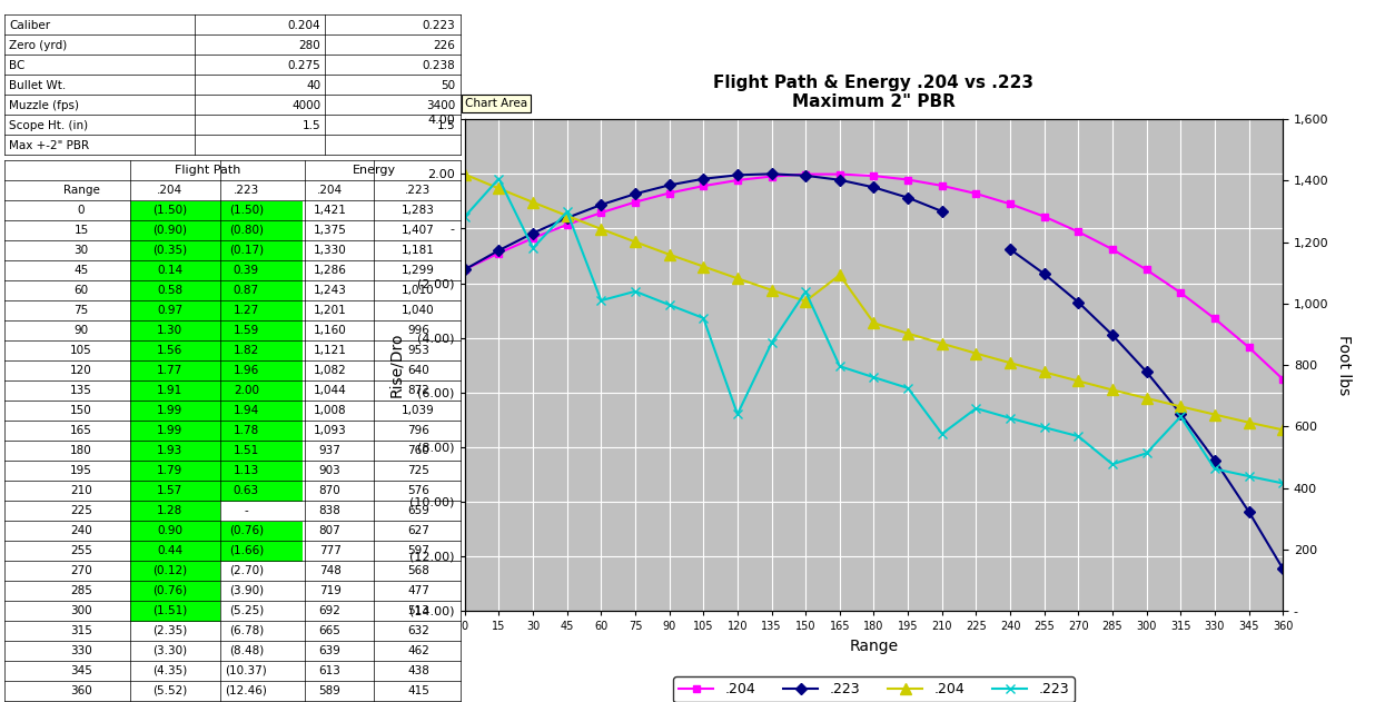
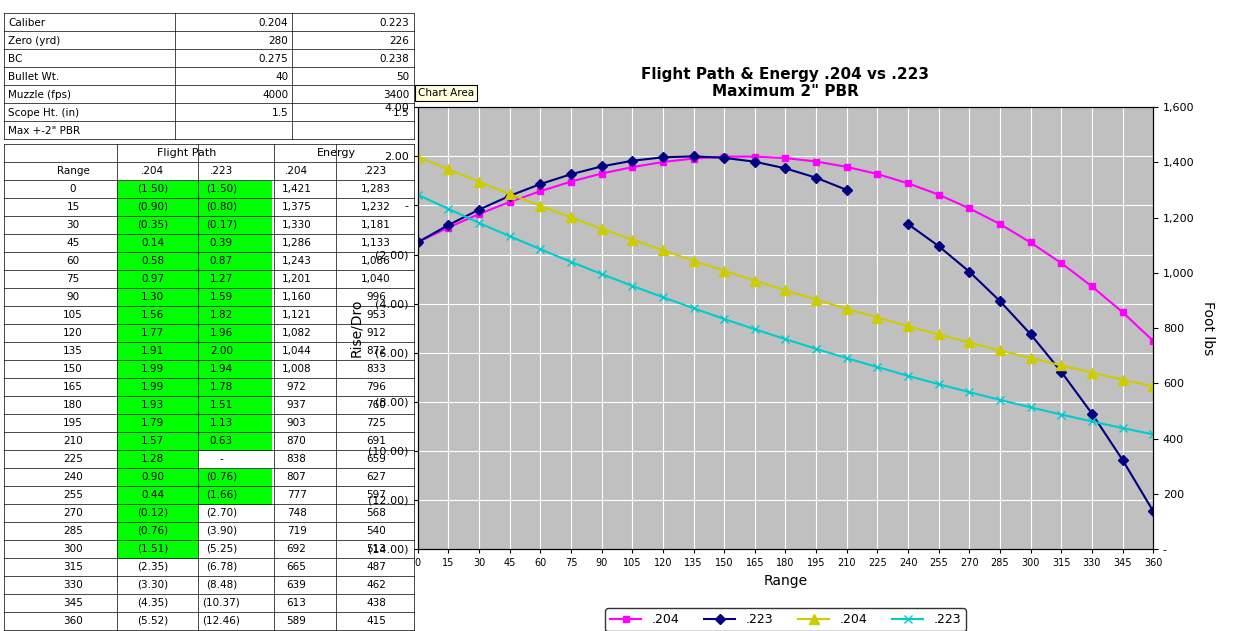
.223/15: 1,407 -> 1,232
.223/45: 1,299 -> 1,133
.223/60: 1,010 -> 1,086
.223/120: 640 -> 912
.223/150: 1,039 -> 833
.204/165: 1,093 -> 972
.223/210: 576 -> 691
.223/285: 477 -> 540
.223/315: 632 -> 487
